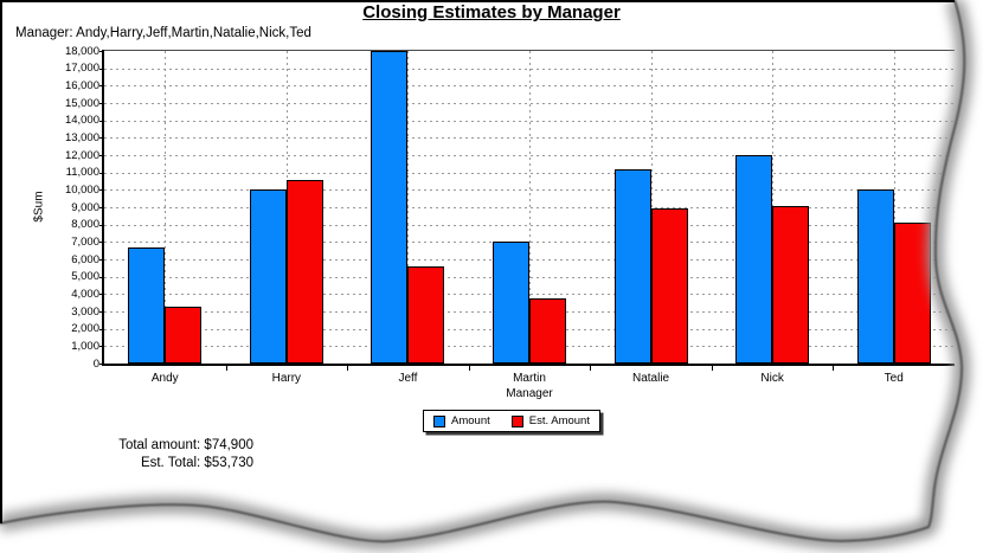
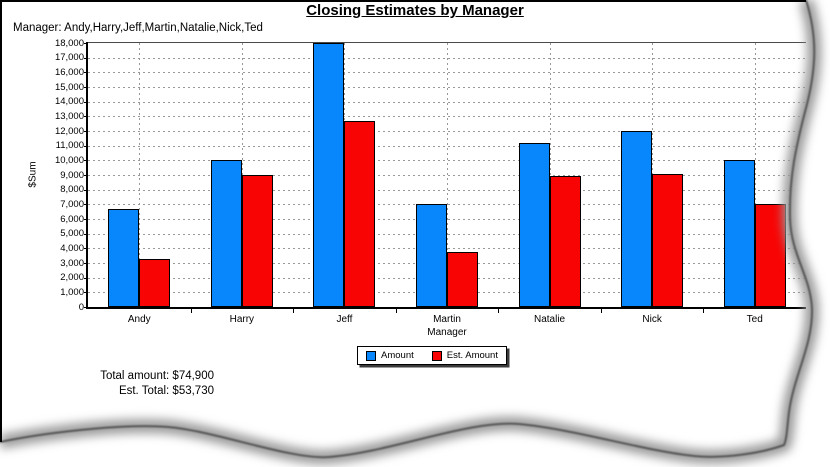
Est. Amount/Harry: 10600 -> 9000
Est. Amount/Jeff: 5600 -> 12700
Est. Amount/Ted: 8100 -> 7000
